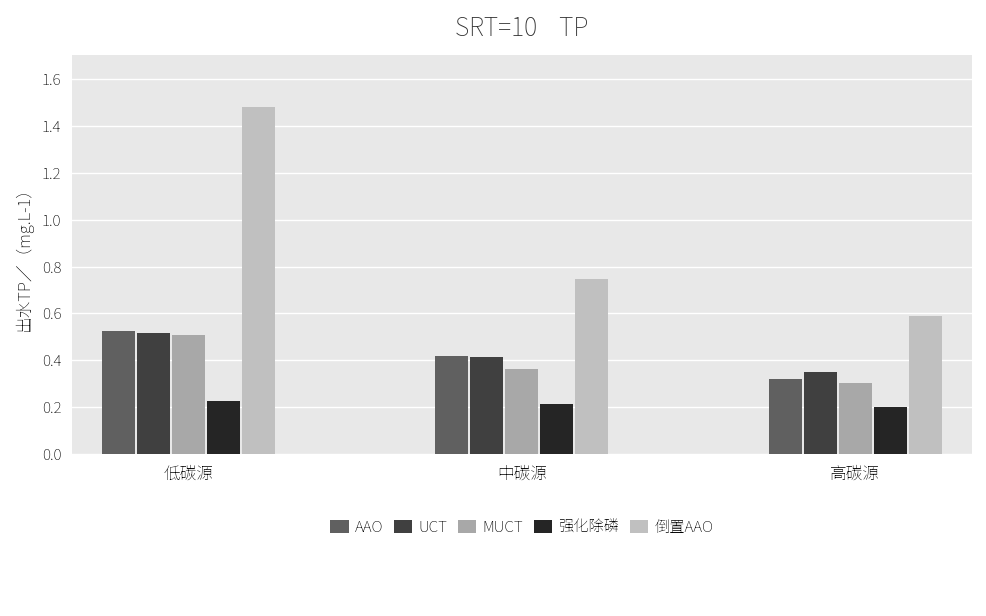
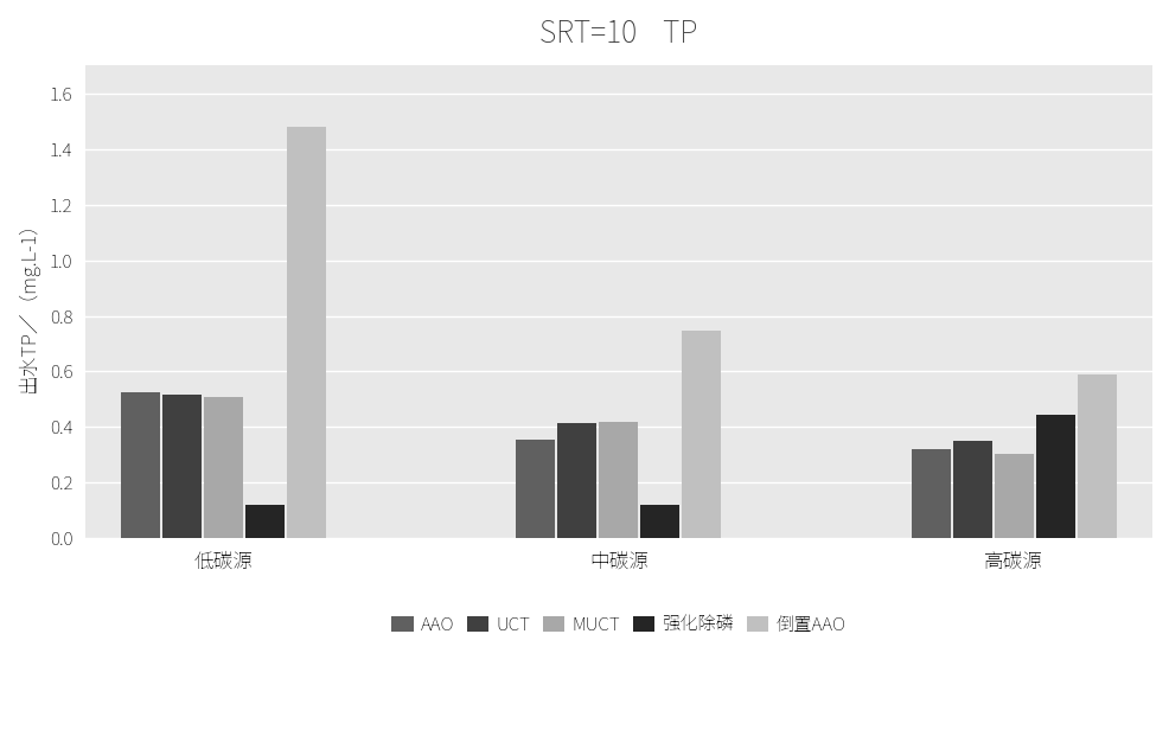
强化除磷/低碳源: 0.225 -> 0.120
AAO/中碳源: 0.420 -> 0.355
MUCT/中碳源: 0.365 -> 0.420
强化除磷/中碳源: 0.215 -> 0.120
强化除磷/高碳源: 0.200 -> 0.445
